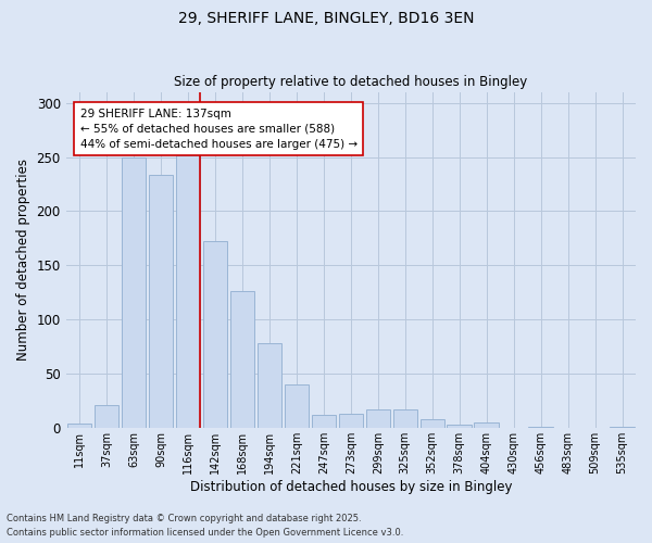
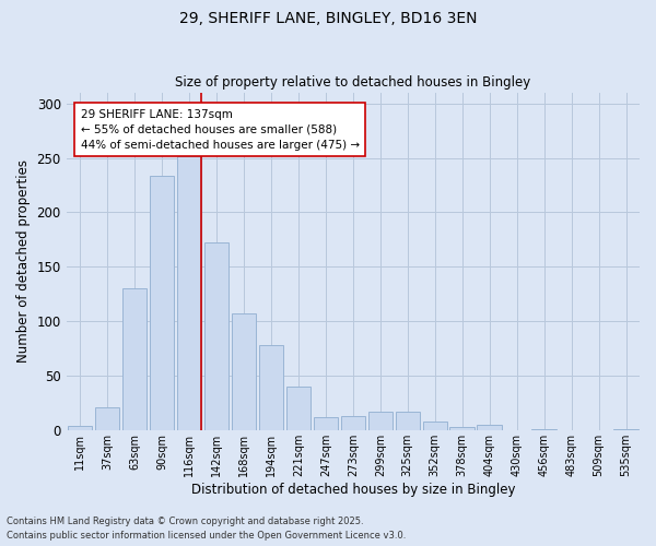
63sqm: 250 -> 130
168sqm: 126 -> 107
